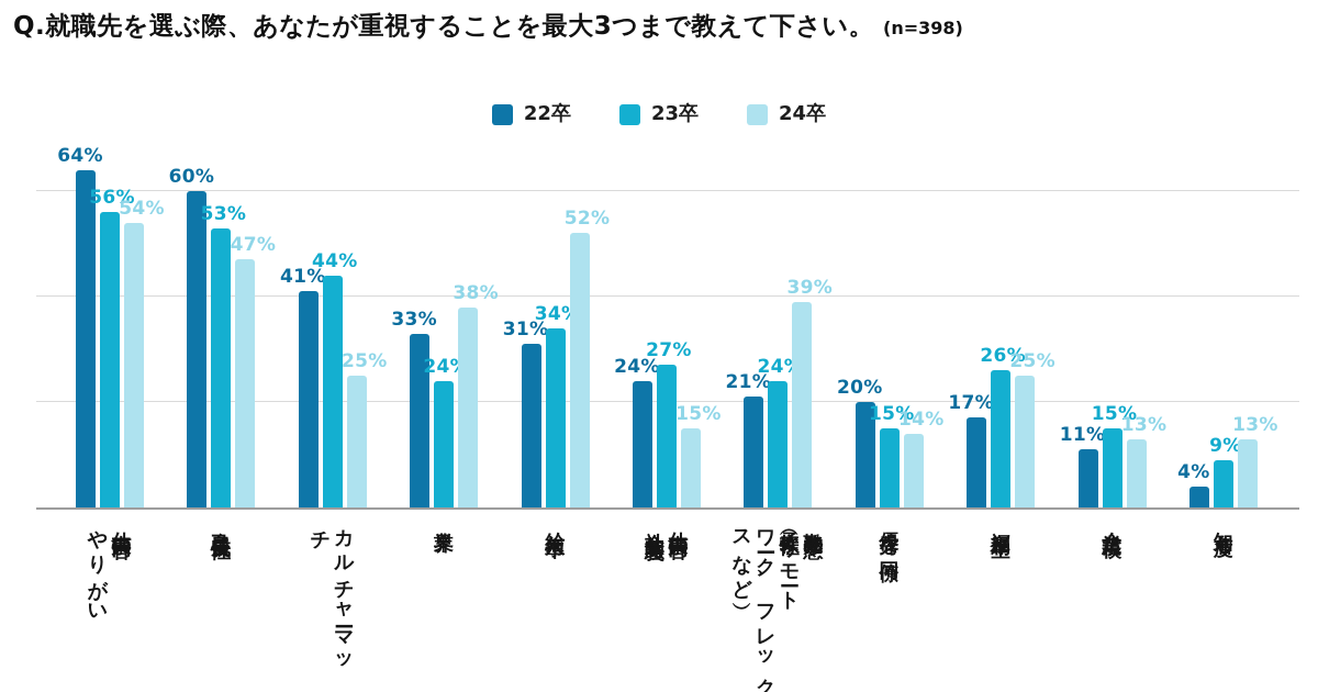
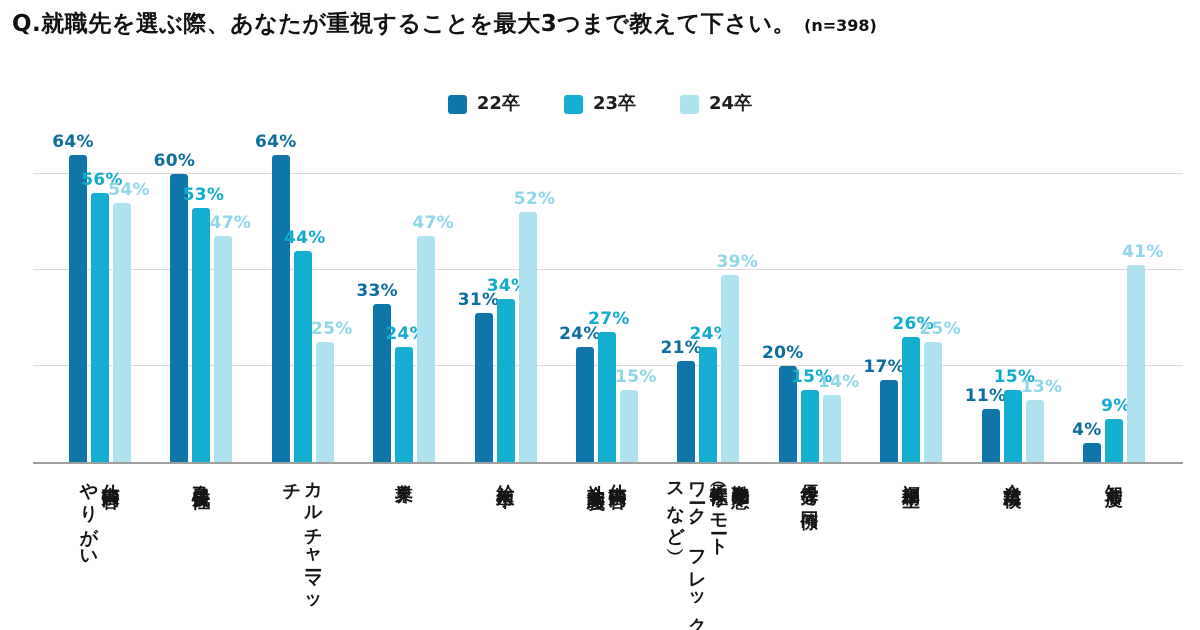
22卒/カルチャーマッチ: 41% -> 64%
24卒/業界: 38% -> 47%
24卒/知名度: 13% -> 41%
